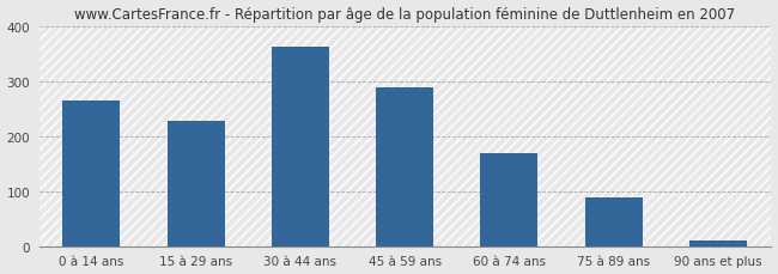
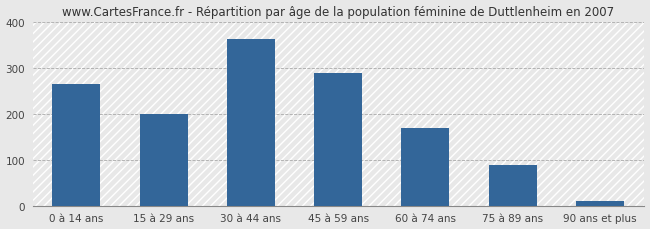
15 à 29 ans: 228 -> 200
